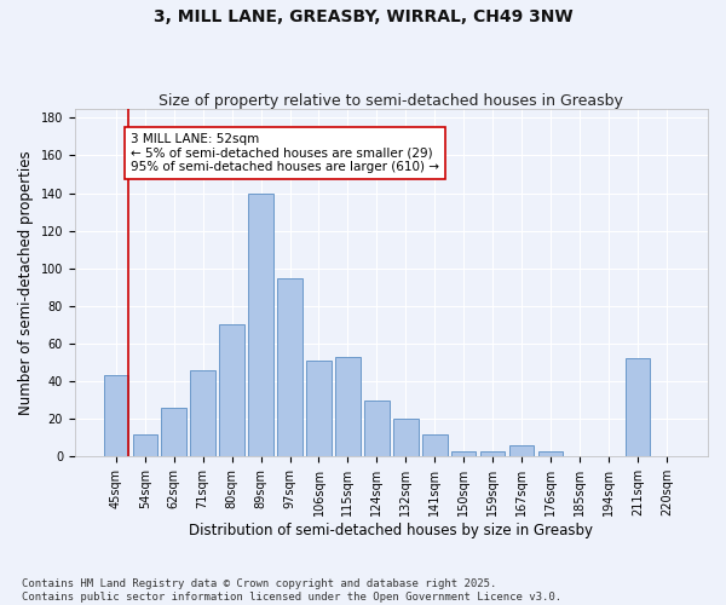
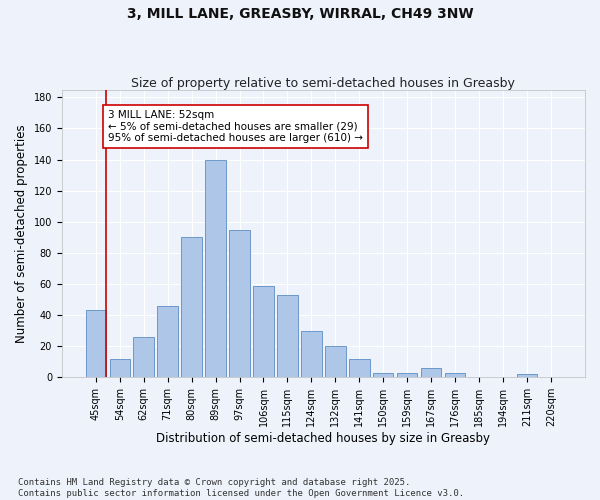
80sqm: 70 -> 90
106sqm: 51 -> 59
211sqm: 52 -> 2
